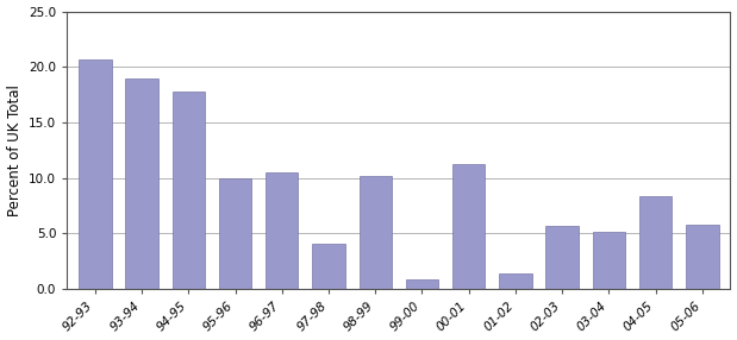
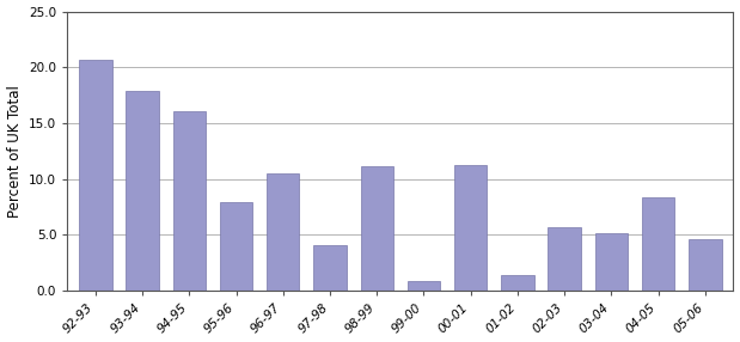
93-94: 19.0 -> 17.9
94-95: 17.8 -> 16.1
95-96: 10.0 -> 7.9
98-99: 10.2 -> 11.1
05-06: 5.8 -> 4.6
